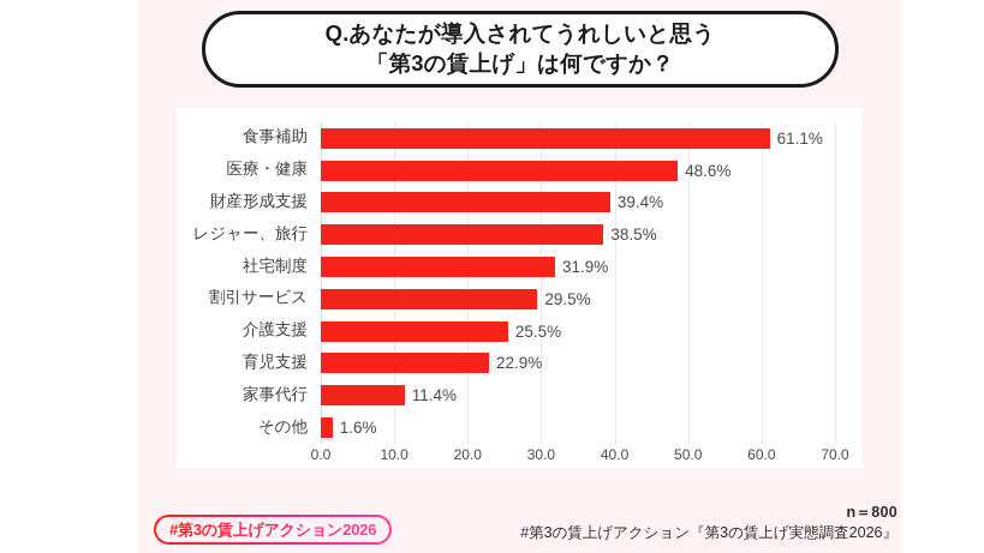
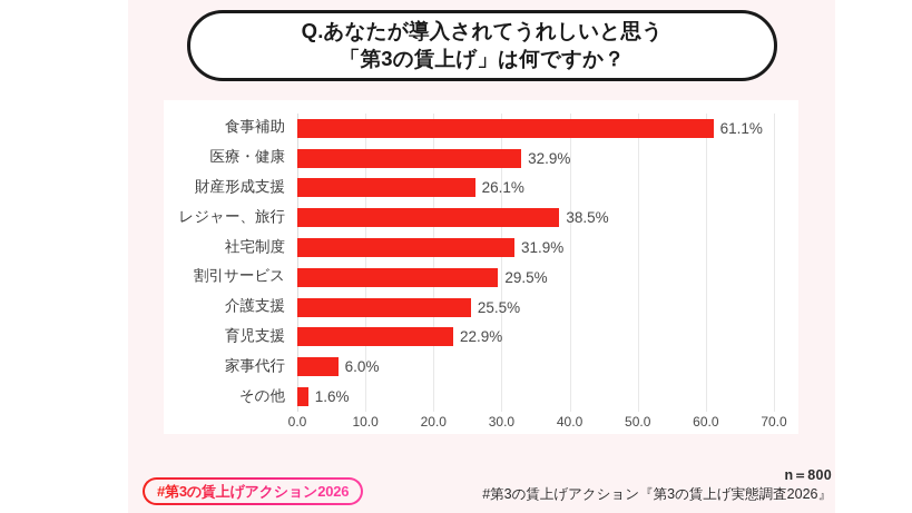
医療・健康: 48.6% -> 32.9%
財産形成支援: 39.4% -> 26.1%
家事代行: 11.4% -> 6.0%
